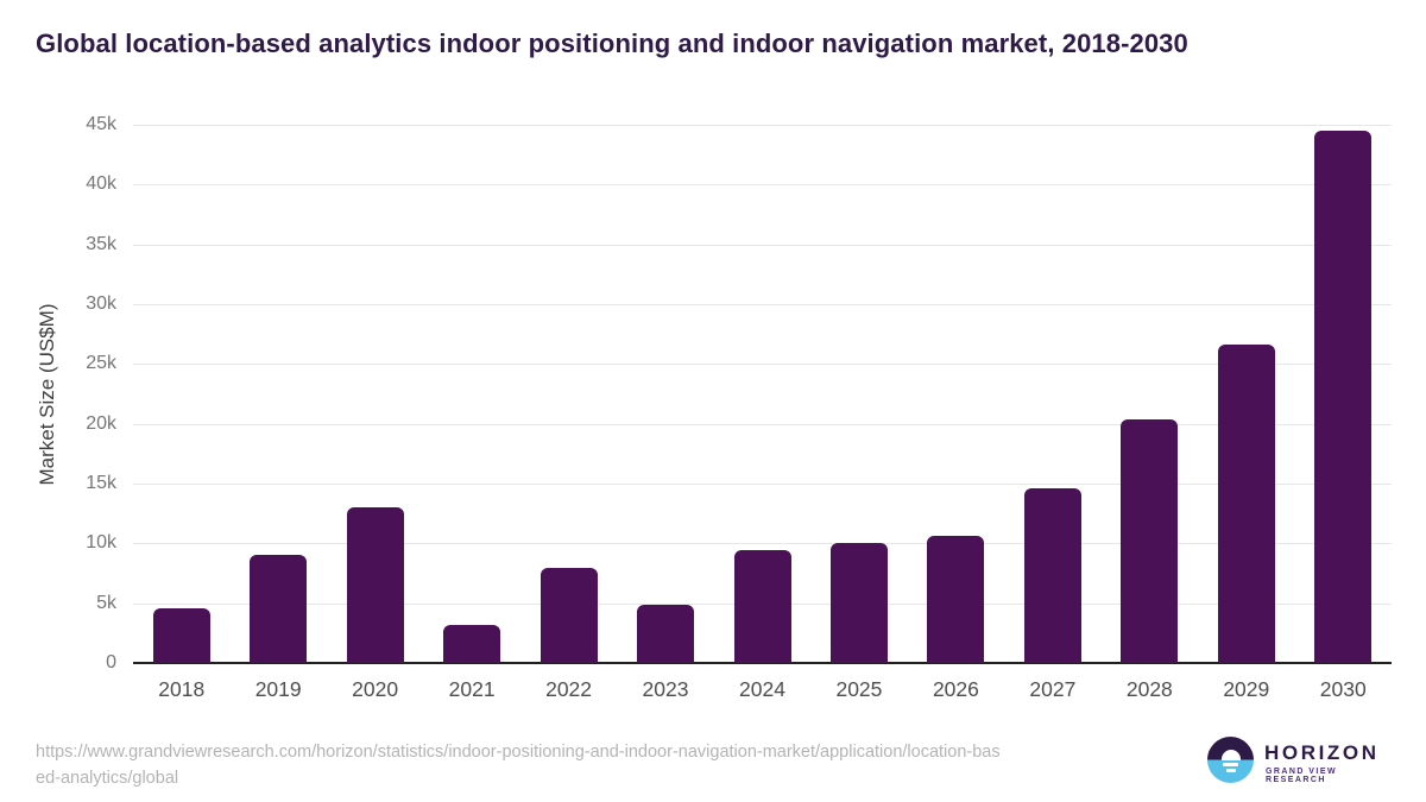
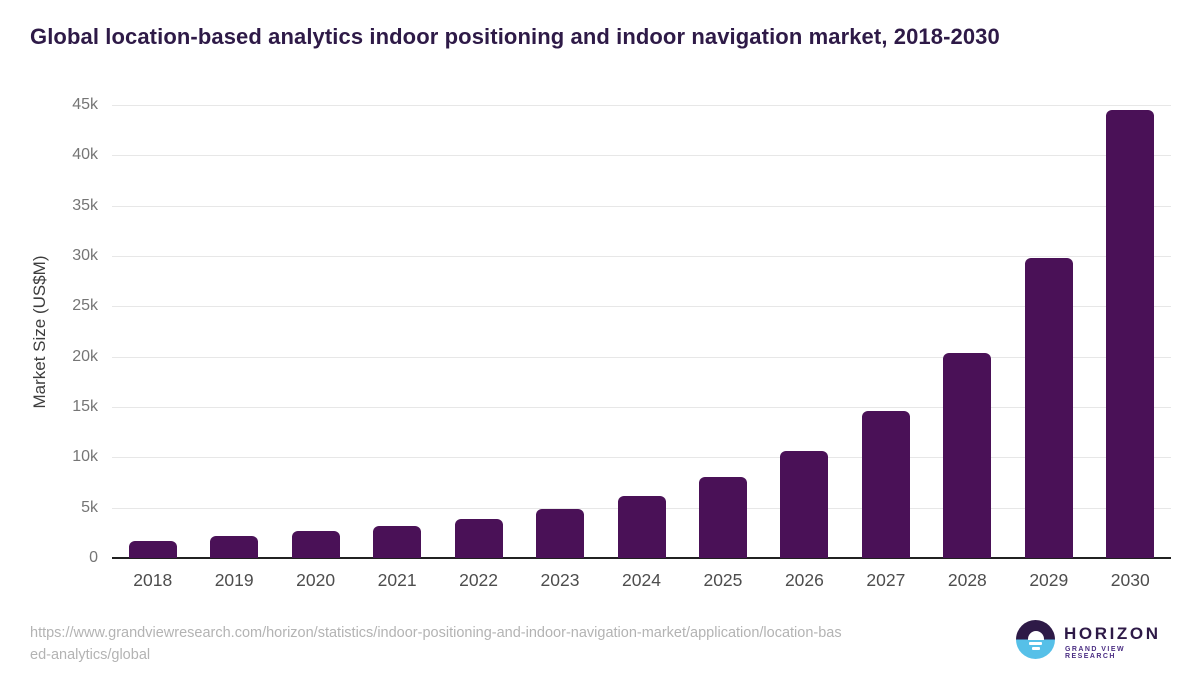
2018: 4.6k -> 1.7k
2019: 9.0k -> 2.2k
2020: 13.0k -> 2.6k
2022: 7.9k -> 3.9k
2024: 9.4k -> 6.2k
2025: 10.0k -> 8.0k
2029: 26.6k -> 29.8k
